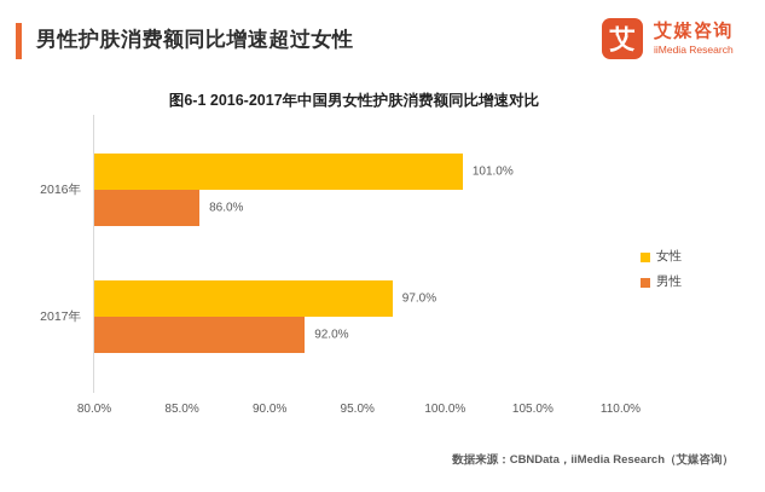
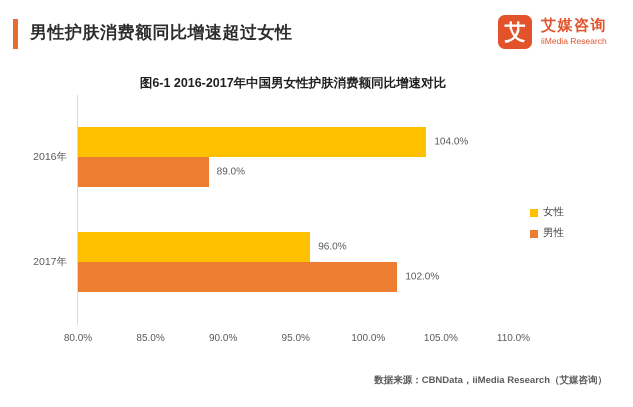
女性/2016年: 101.0% -> 104.0%
男性/2016年: 86.0% -> 89.0%
女性/2017年: 97.0% -> 96.0%
男性/2017年: 92.0% -> 102.0%
